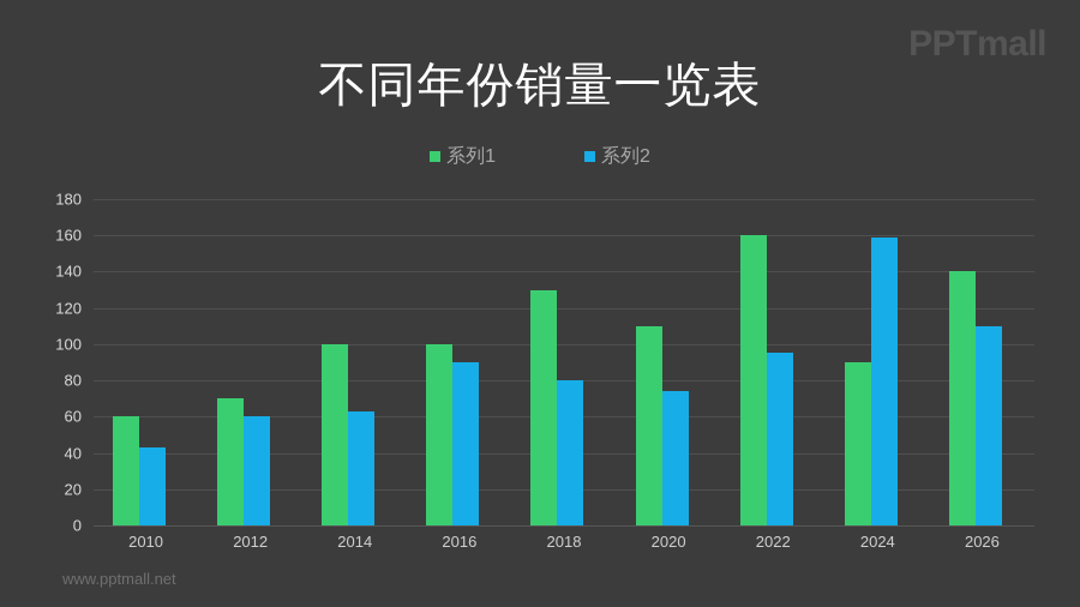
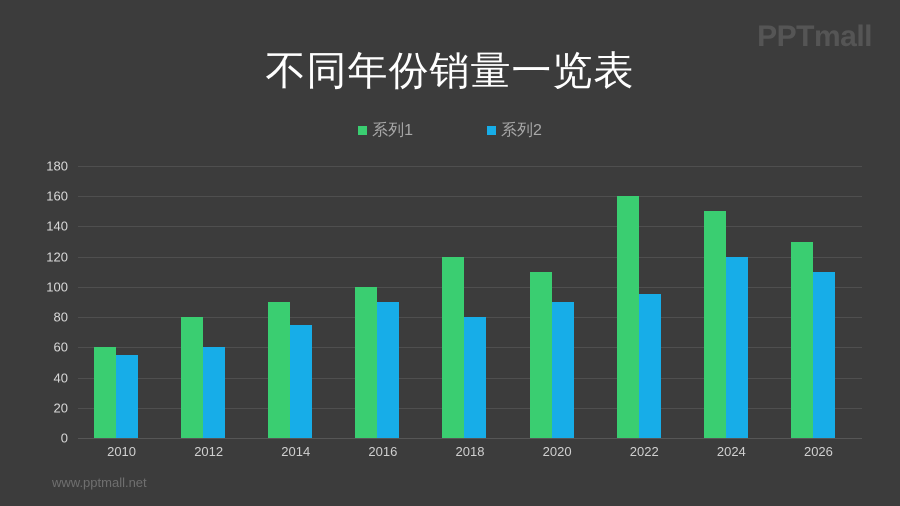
系列2/2010: 43 -> 55
系列1/2012: 70 -> 80
系列1/2014: 100 -> 90
系列2/2014: 63 -> 75
系列1/2018: 130 -> 120
系列2/2020: 74 -> 90
系列1/2024: 90 -> 150
系列2/2024: 159 -> 120
系列1/2026: 140 -> 130
